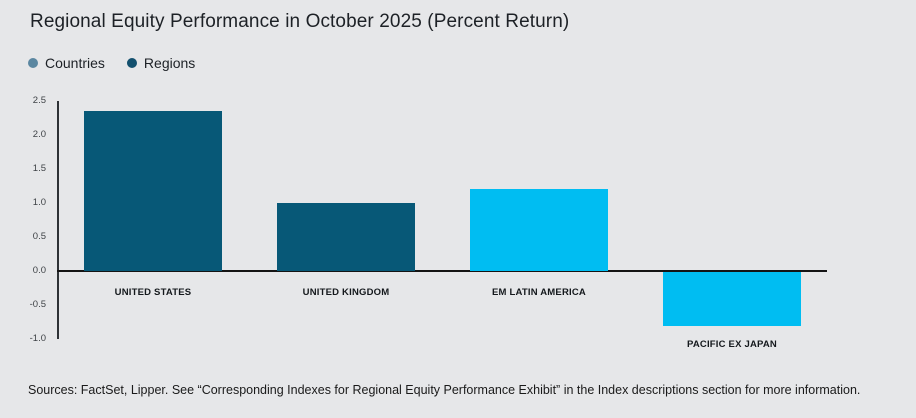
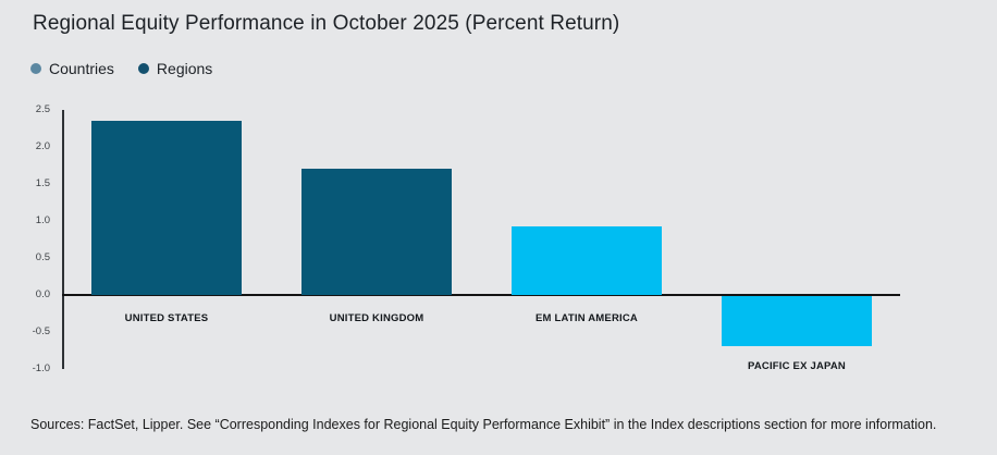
UNITED KINGDOM: 1.0 -> 1.7
EM LATIN AMERICA: 1.2 -> 0.9
PACIFIC EX JAPAN: -0.8 -> -0.7
